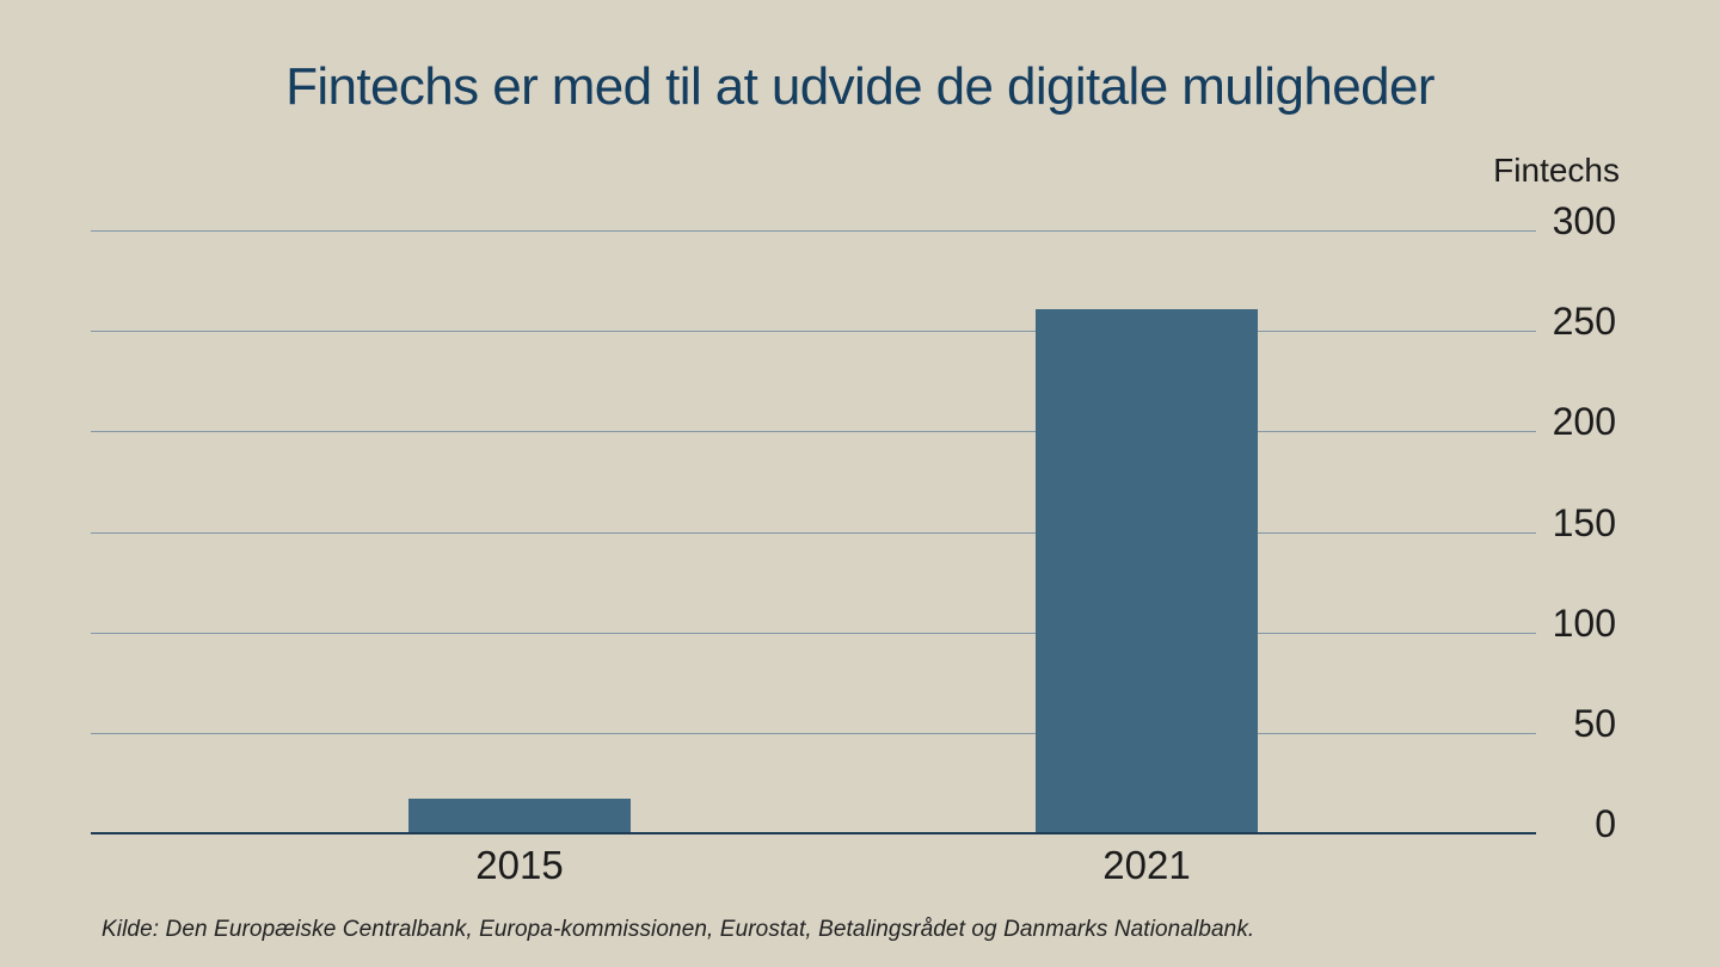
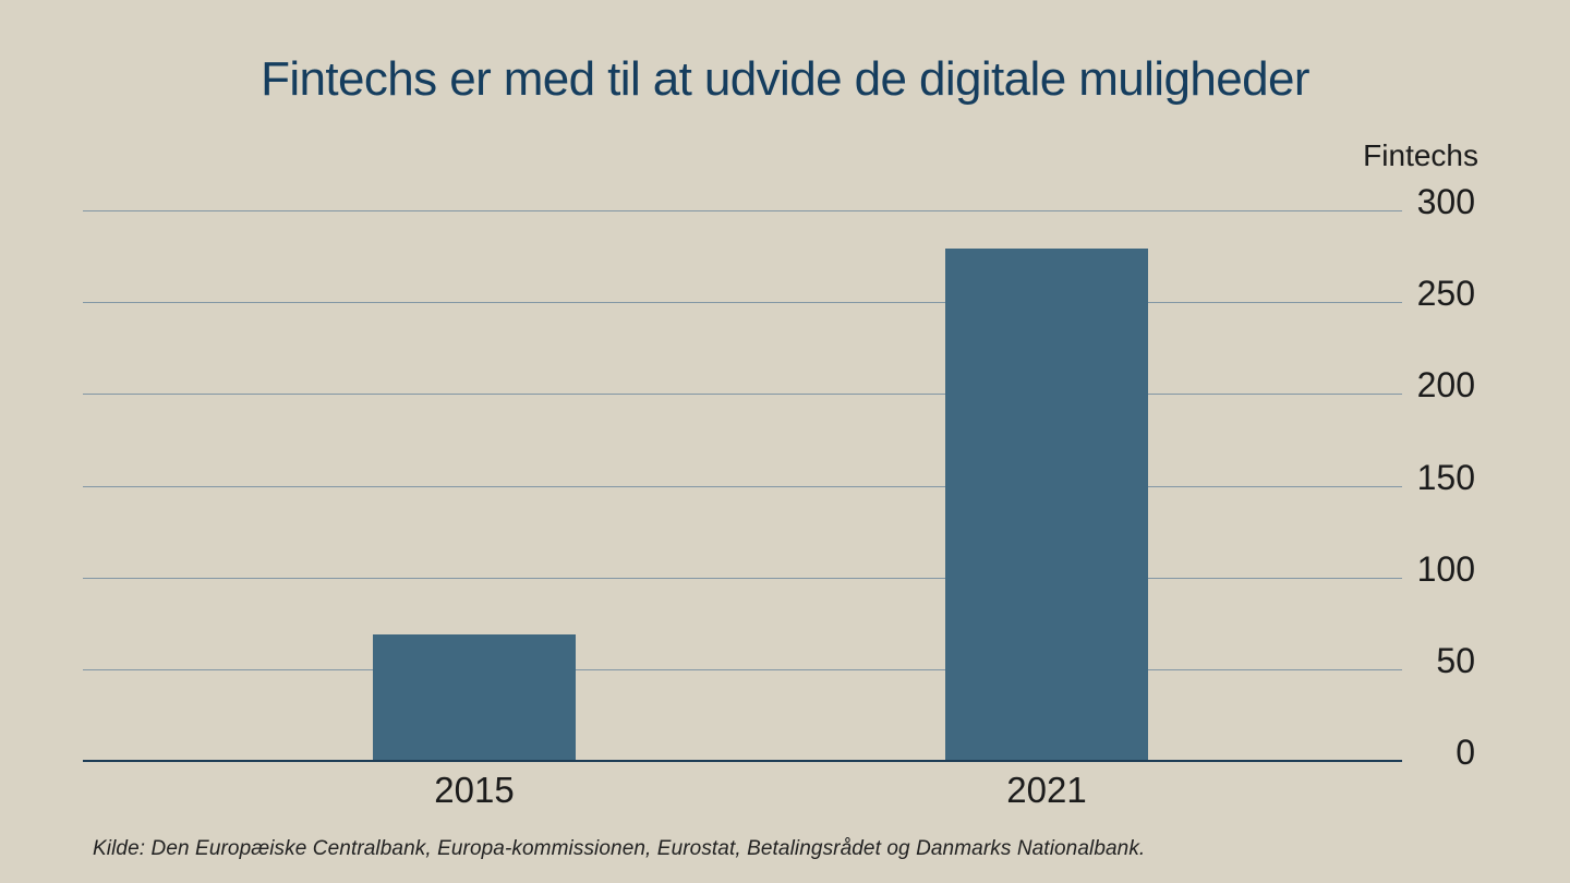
2015: 17 -> 69
2021: 261 -> 279
